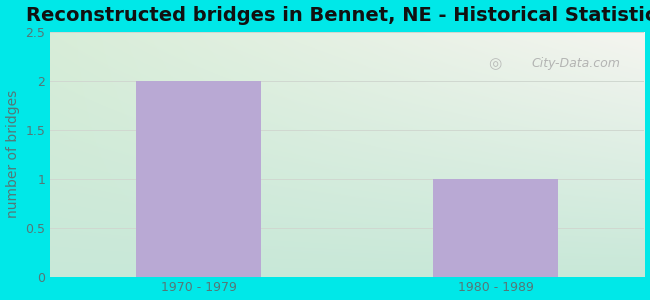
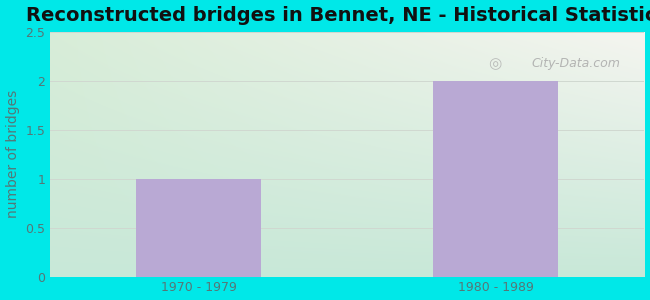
1970 - 1979: 2 -> 1
1980 - 1989: 1 -> 2
